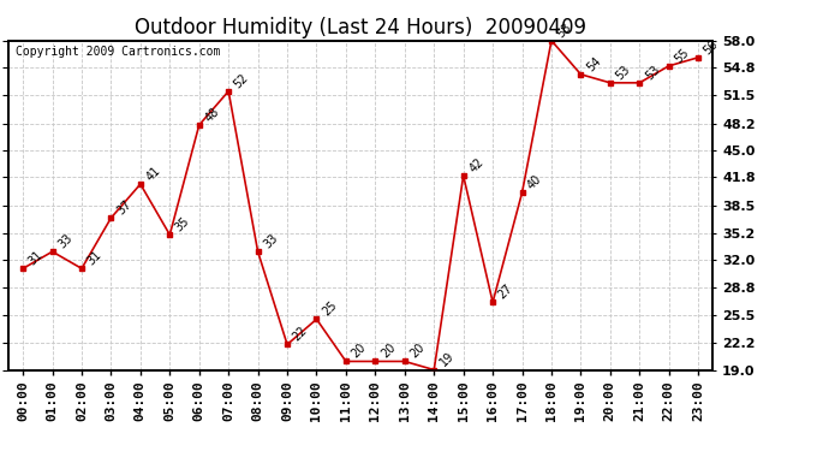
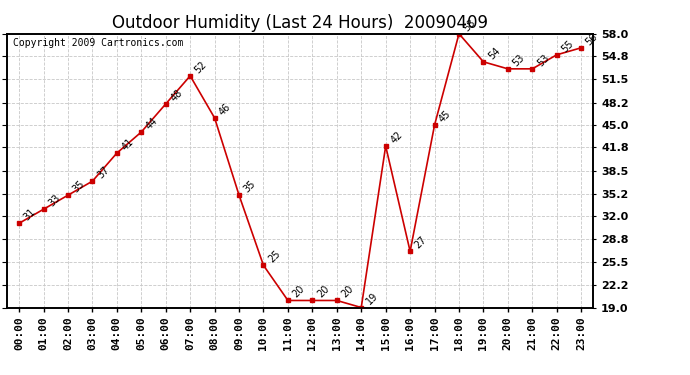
02:00: 31 -> 35
05:00: 35 -> 44
08:00: 33 -> 46
09:00: 22 -> 35
17:00: 40 -> 45
